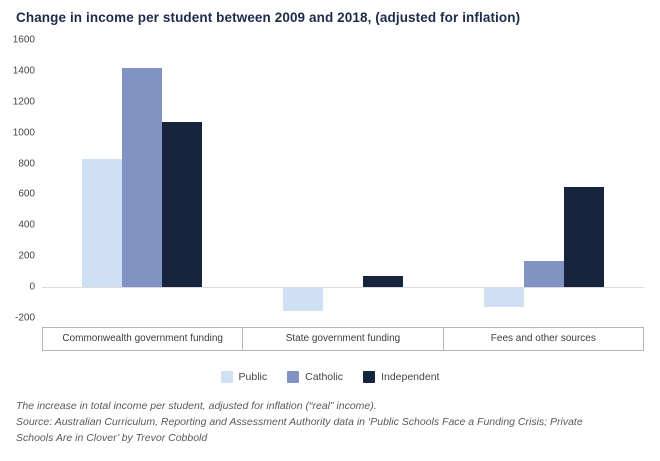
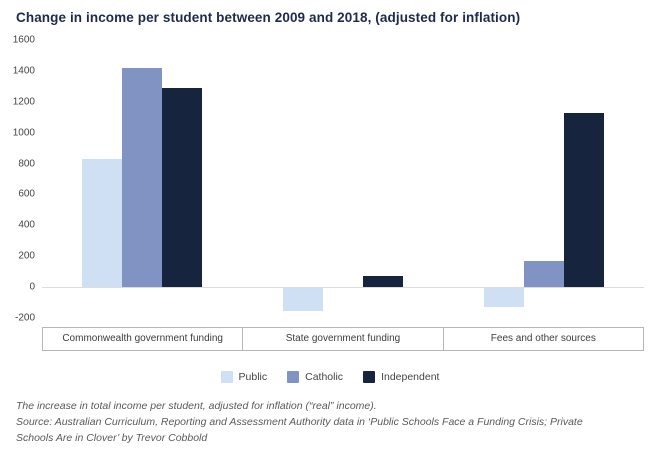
Independent/Commonwealth government funding: 1070 -> 1290
Independent/Fees and other sources: 650 -> 1130
